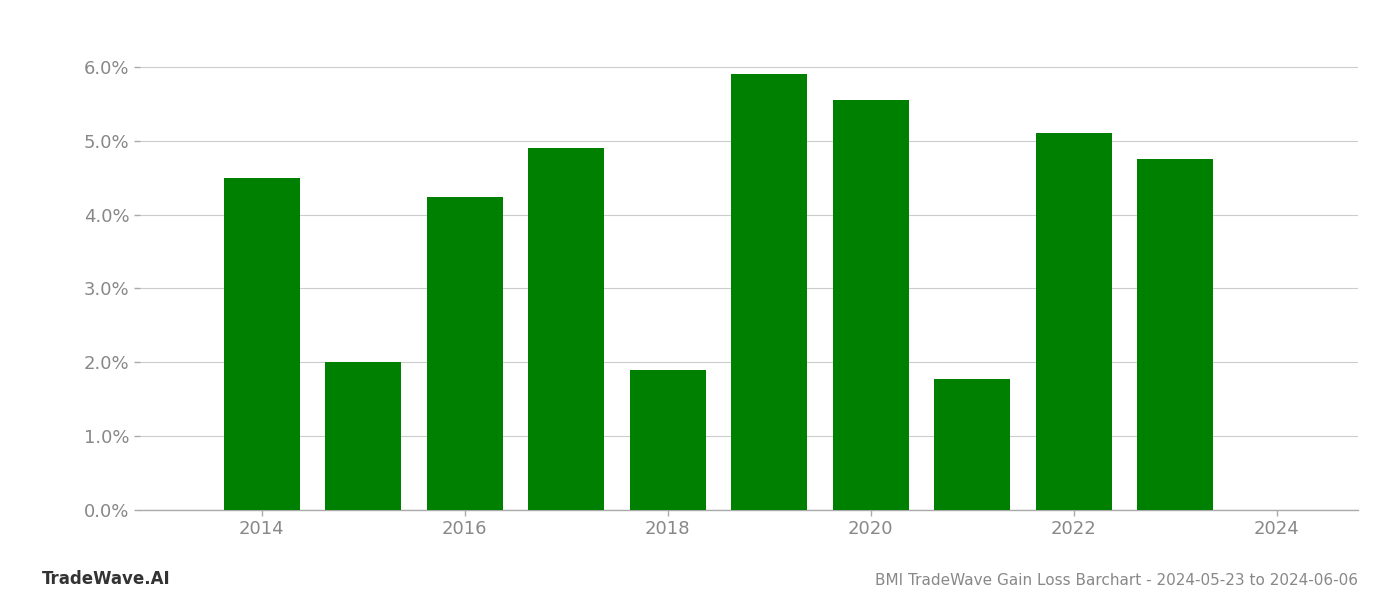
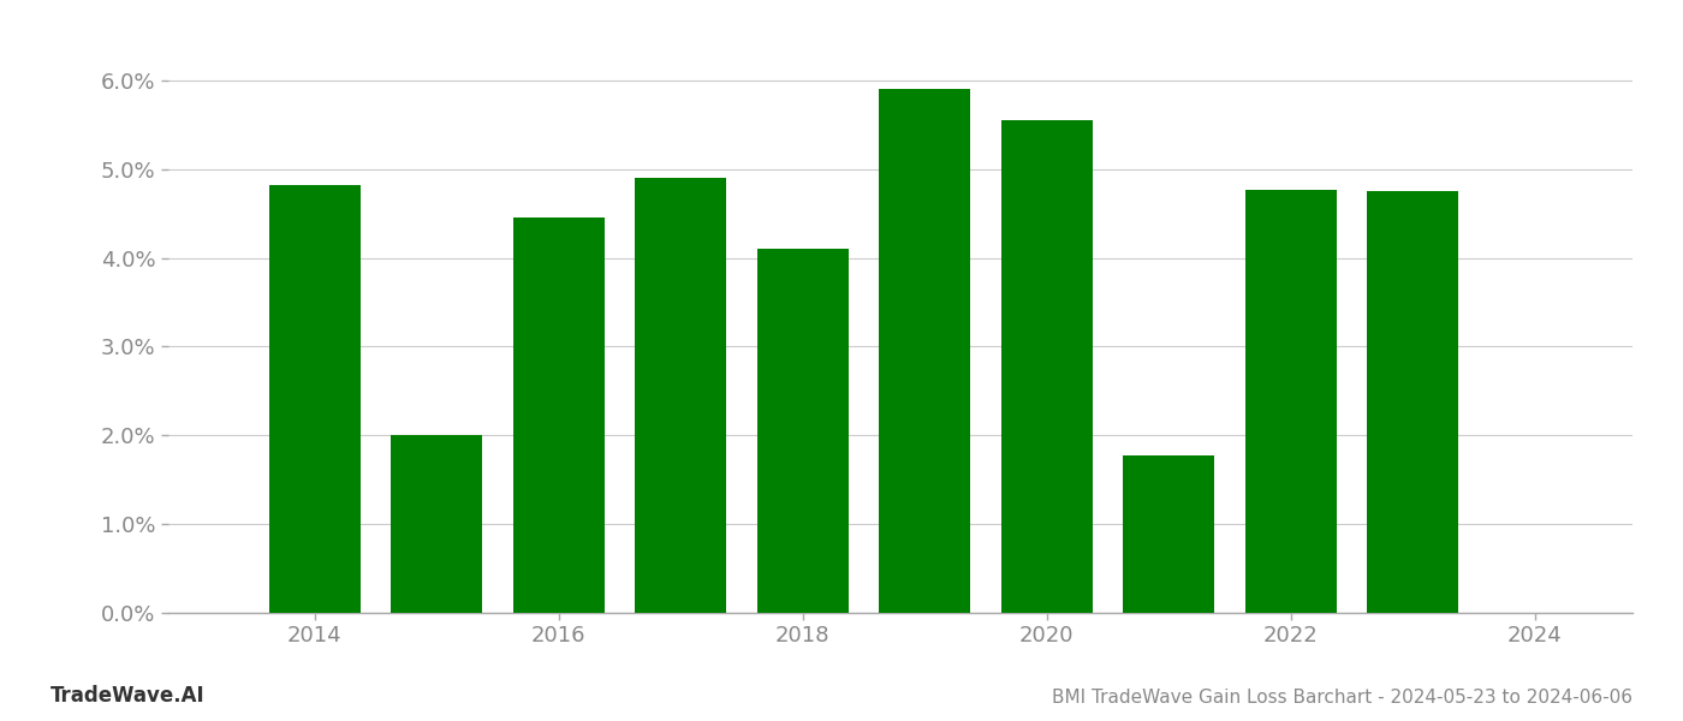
2014: 4.50% -> 4.82%
2016: 4.24% -> 4.45%
2018: 1.90% -> 4.10%
2022: 5.10% -> 4.77%
